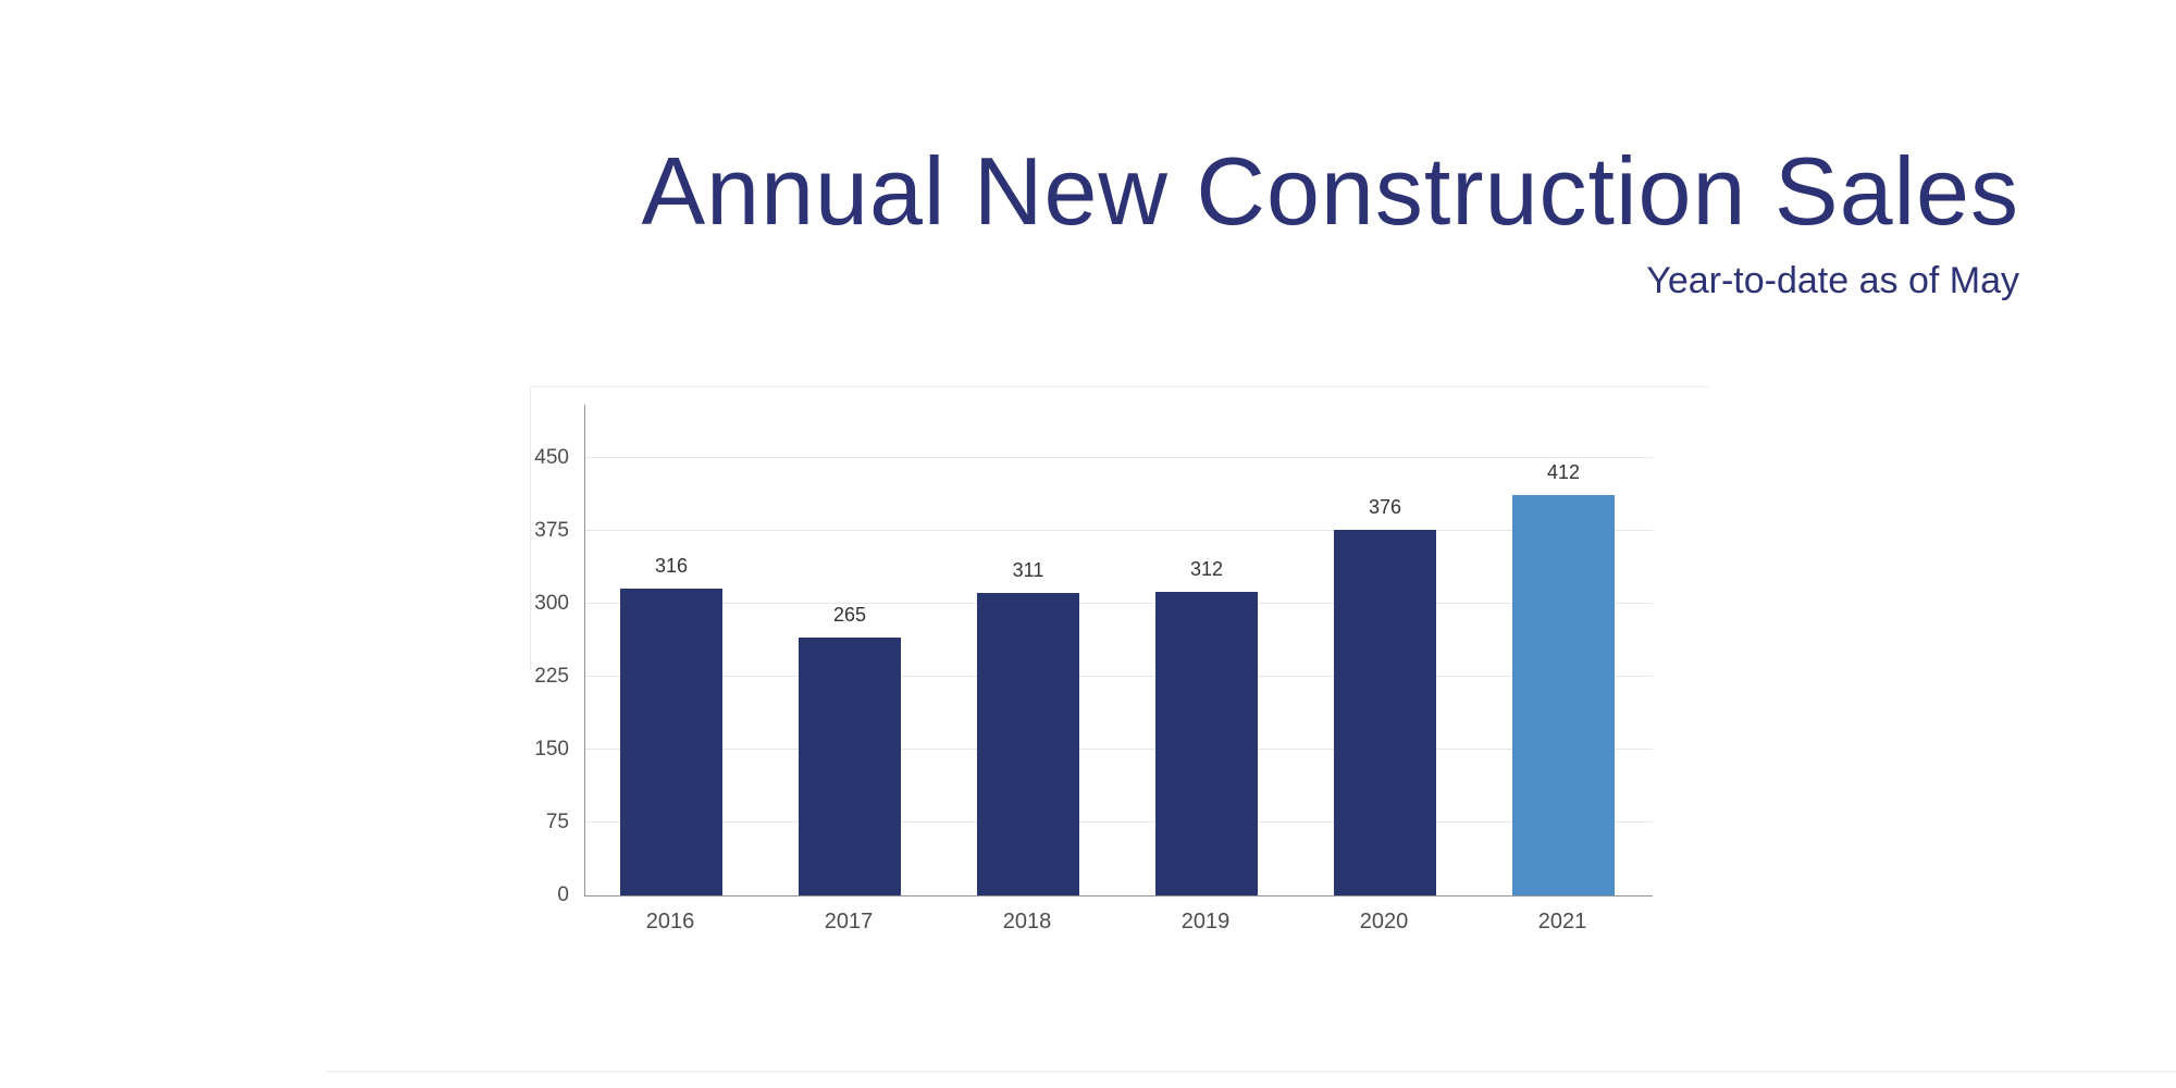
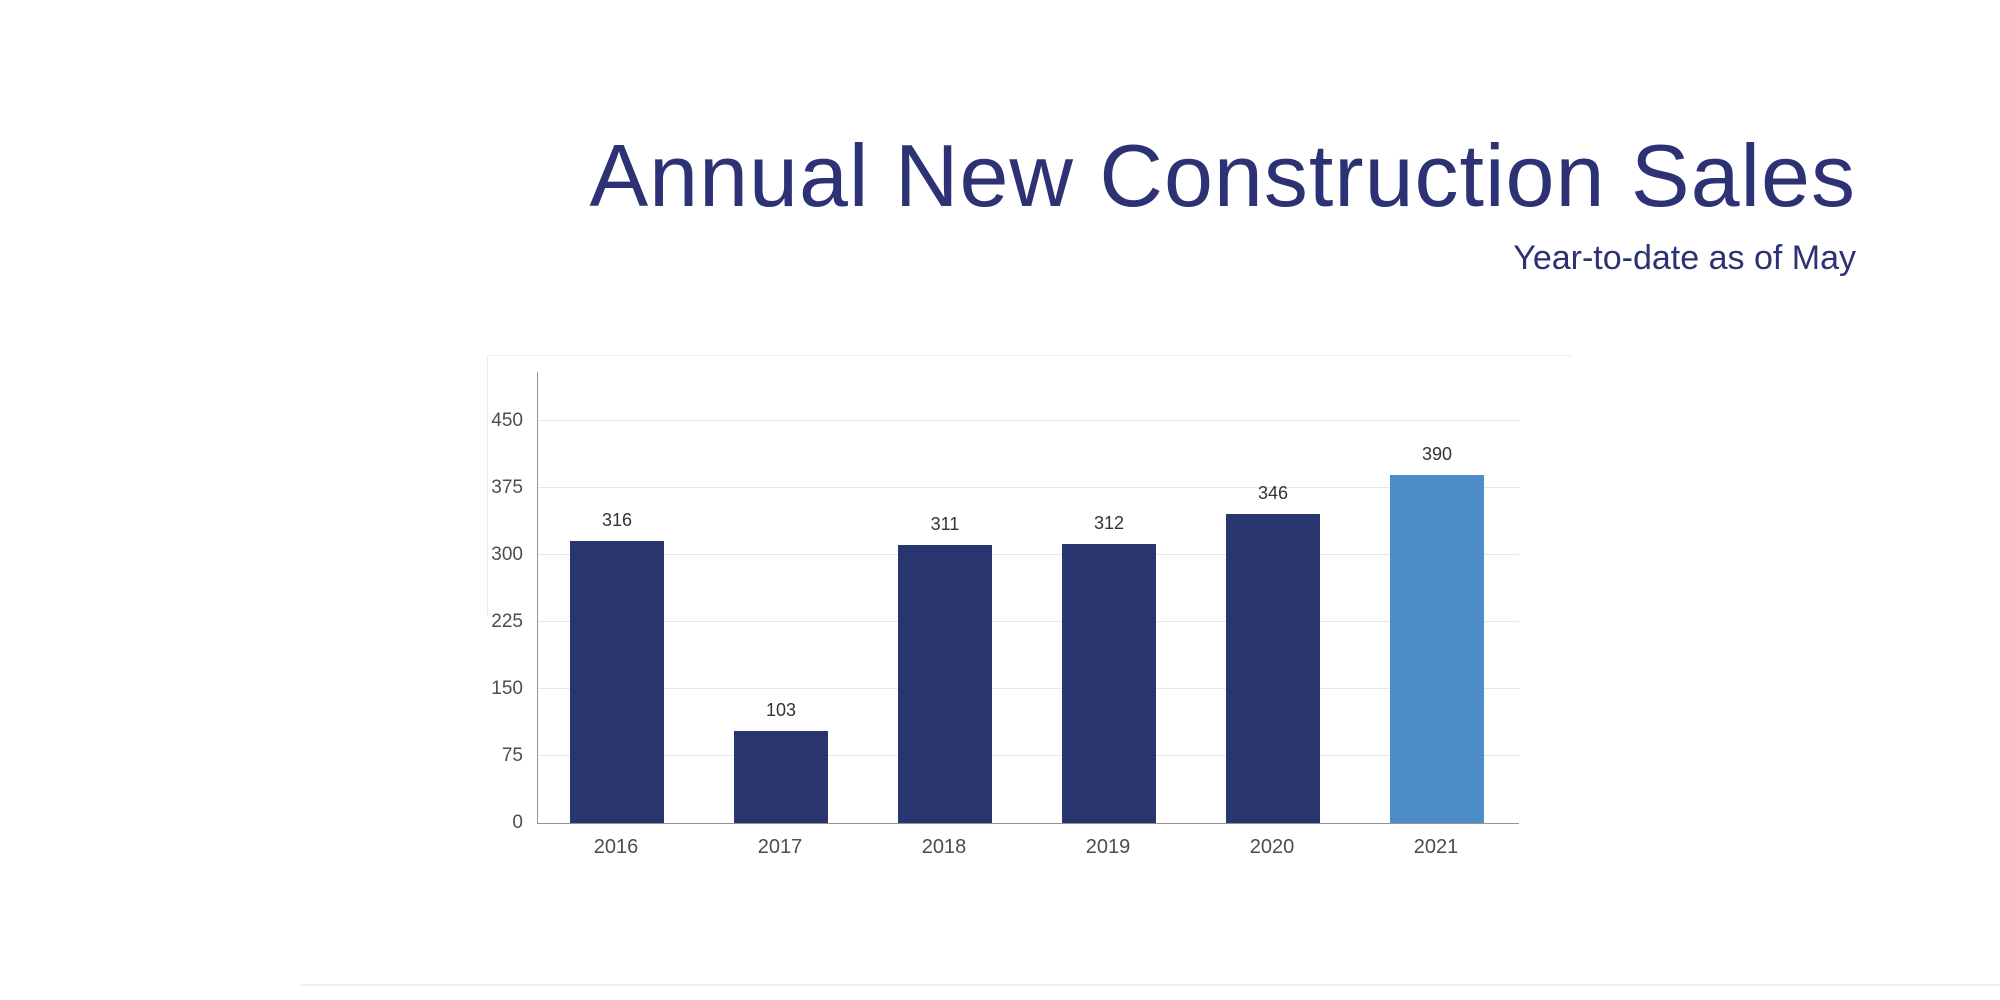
2017: 265 -> 103
2020: 376 -> 346
2021: 412 -> 390
